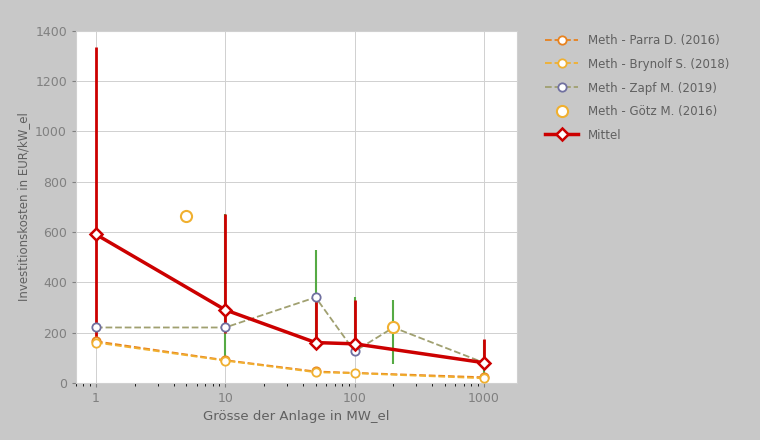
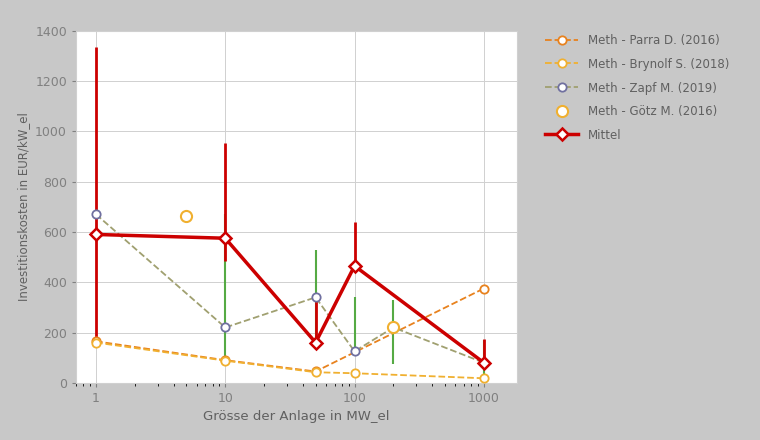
Meth - Zapf M. (2019)/1: 220 -> 670
Mittel/10: 290 -> 575
Mittel/100: 155 -> 465
Meth - Parra D. (2016)/1000: 22 -> 375
